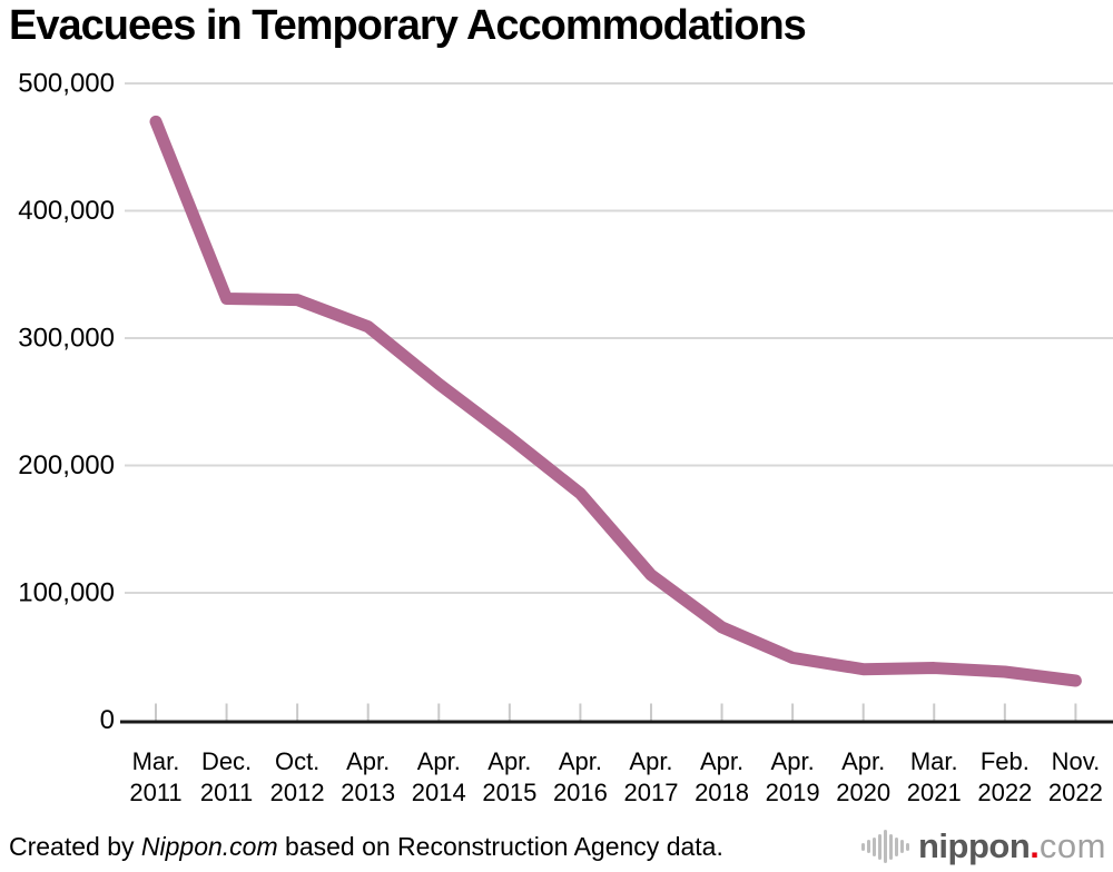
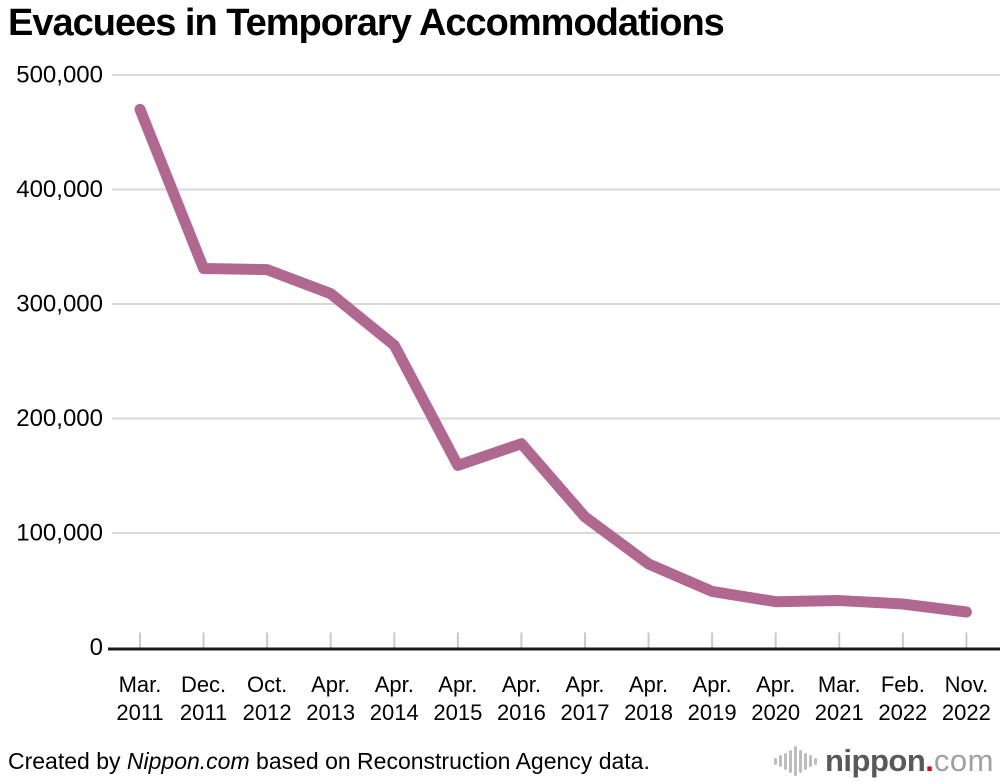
Apr. 2015: 222000 -> 159000
